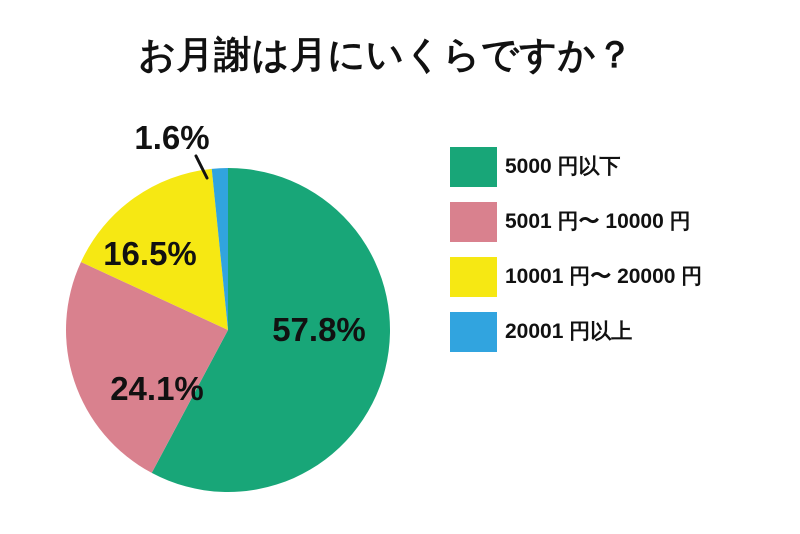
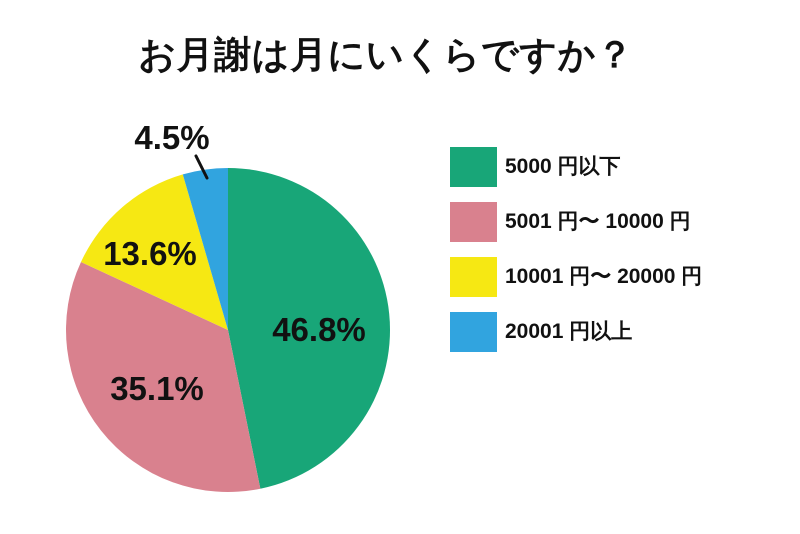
5000 円以下: 57.8% -> 46.8%
5001 円〜 10000 円: 24.1% -> 35.1%
10001 円〜 20000 円: 16.5% -> 13.6%
20001 円以上: 1.6% -> 4.5%
